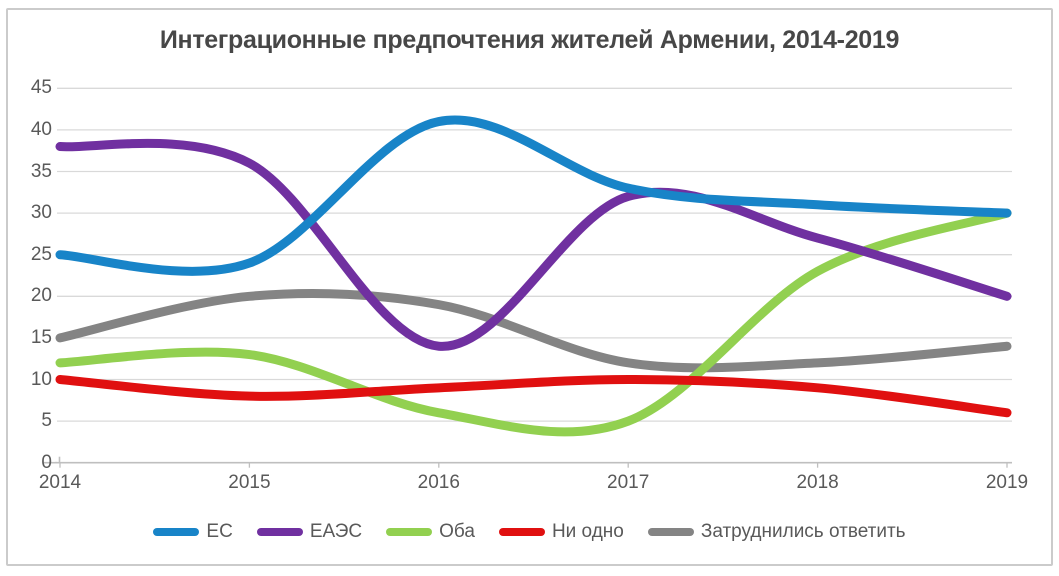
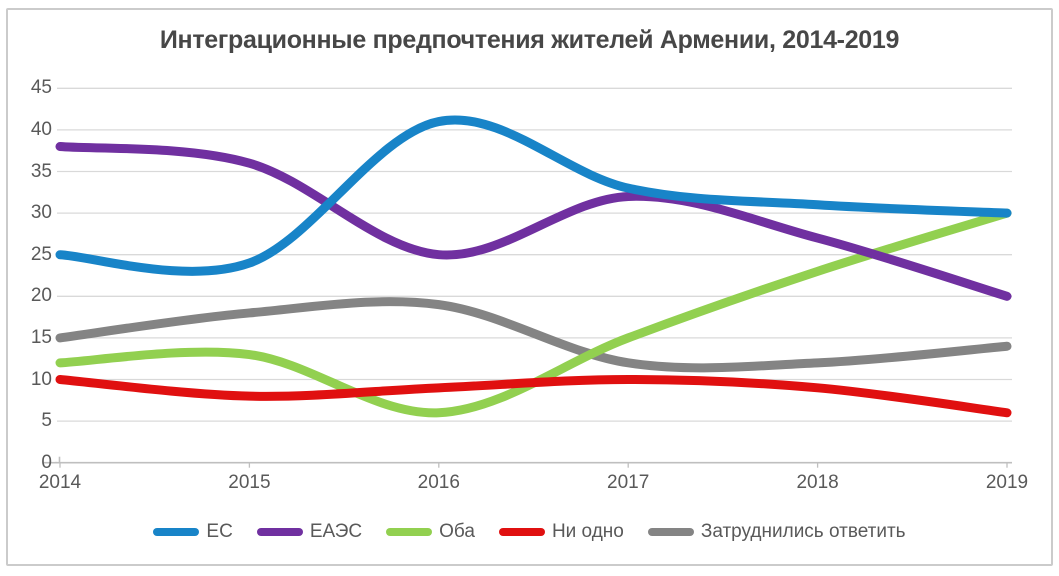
Затруднились ответить/2015: 20 -> 18
ЕАЭС/2016: 14 -> 25
Оба/2017: 5 -> 15
